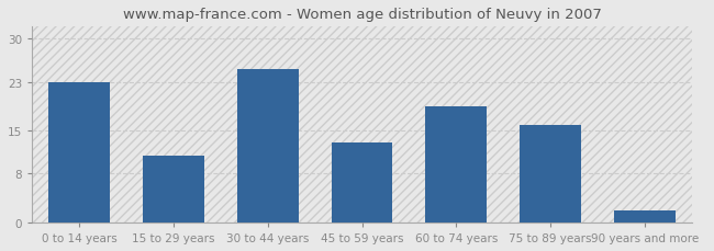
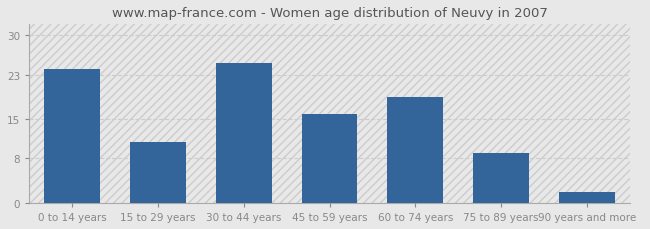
0 to 14 years: 23 -> 24
45 to 59 years: 13 -> 16
75 to 89 years: 16 -> 9
